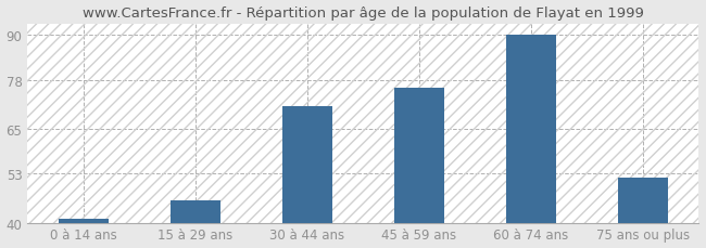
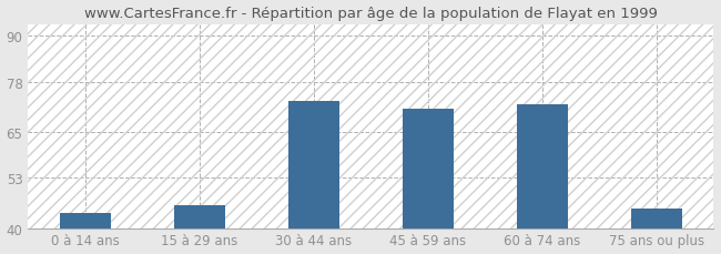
0 à 14 ans: 41 -> 44
30 à 44 ans: 71 -> 73
45 à 59 ans: 76 -> 71
60 à 74 ans: 90 -> 72
75 ans ou plus: 52 -> 45
